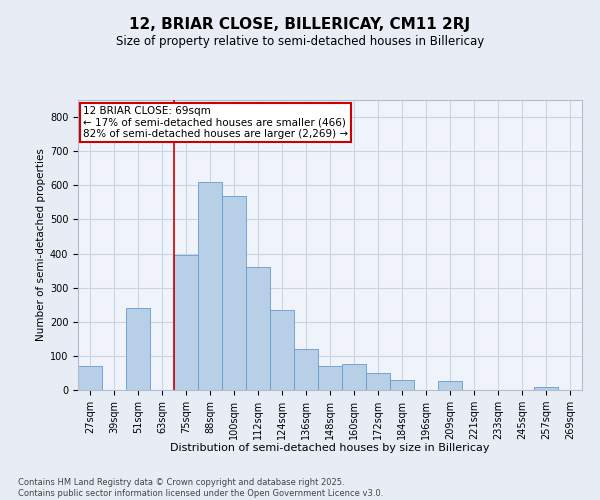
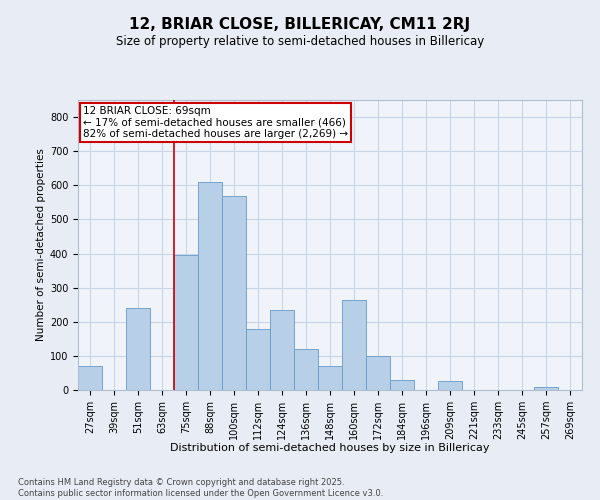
112sqm: 360 -> 180
160sqm: 75 -> 265
172sqm: 50 -> 100
